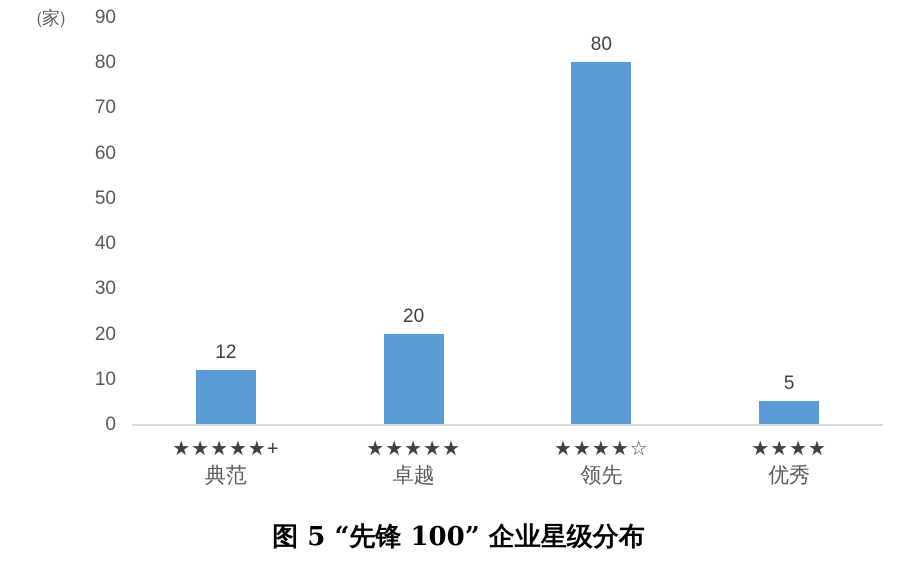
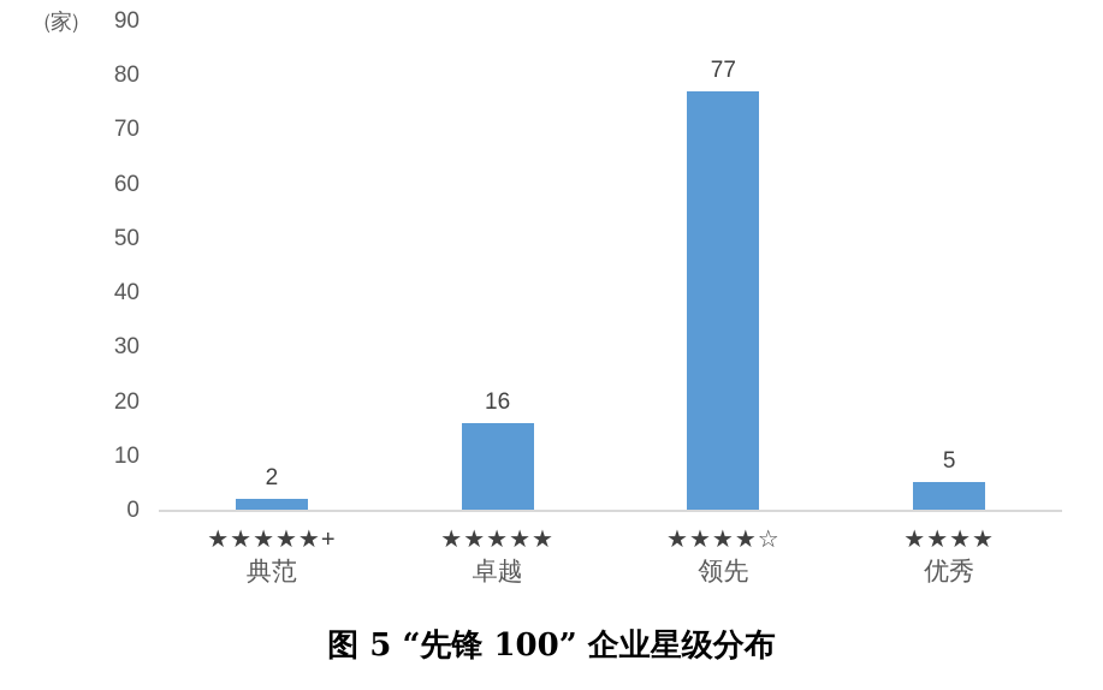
典范: 12 -> 2
卓越: 20 -> 16
领先: 80 -> 77
